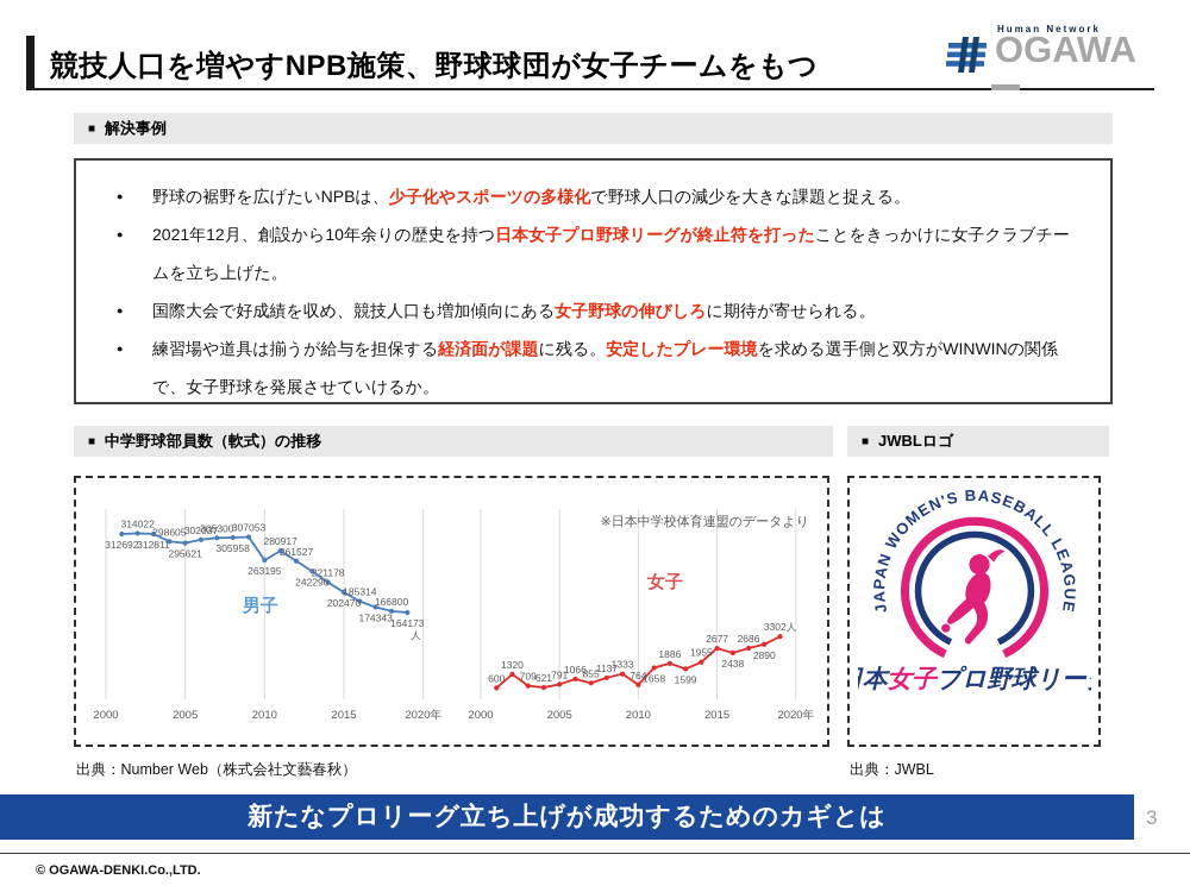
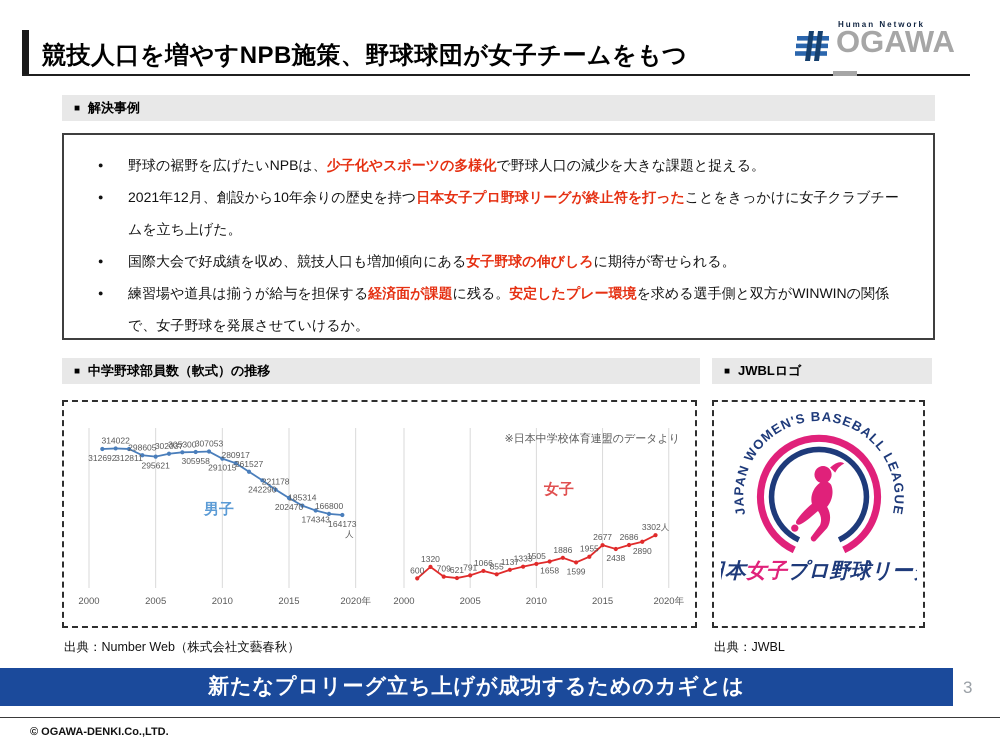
男子/2010: 263195 -> 291015
女子/2010: 764 -> 1505
